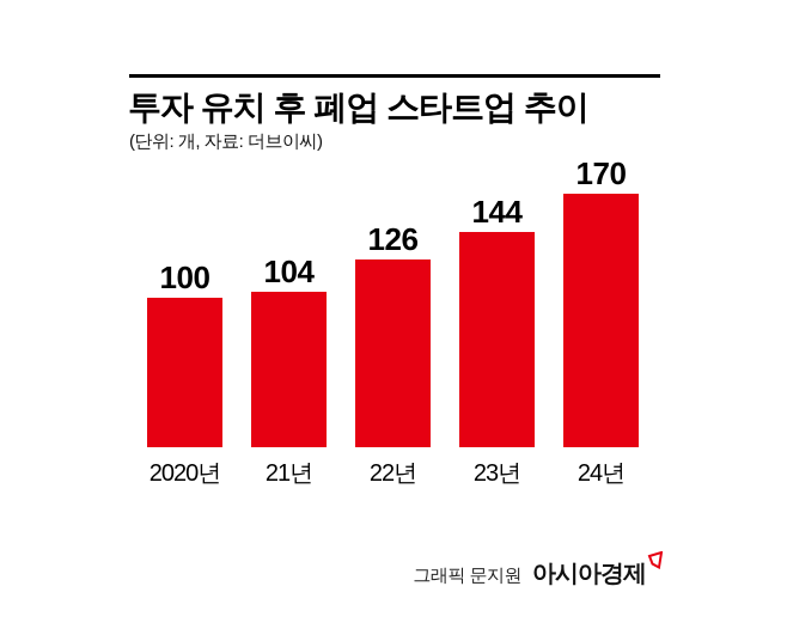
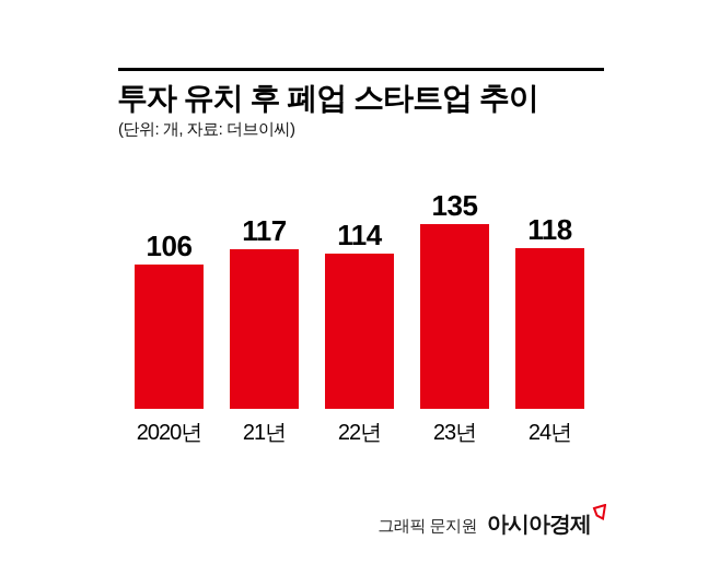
2020년: 100 -> 106
21년: 104 -> 117
22년: 126 -> 114
23년: 144 -> 135
24년: 170 -> 118
